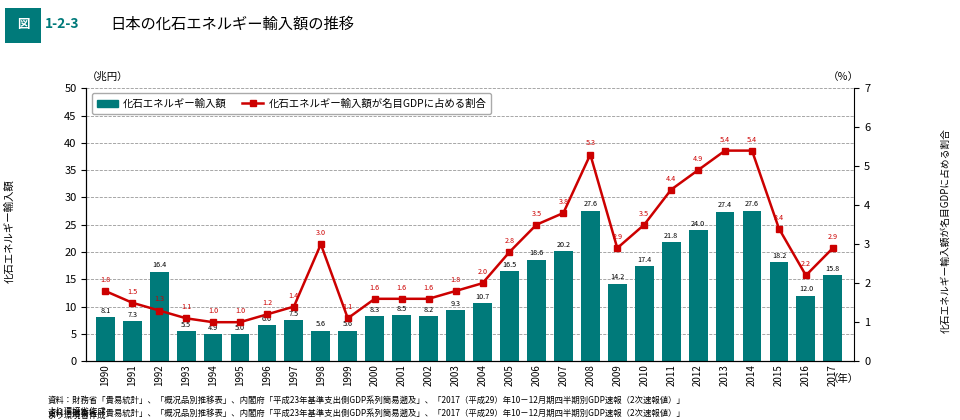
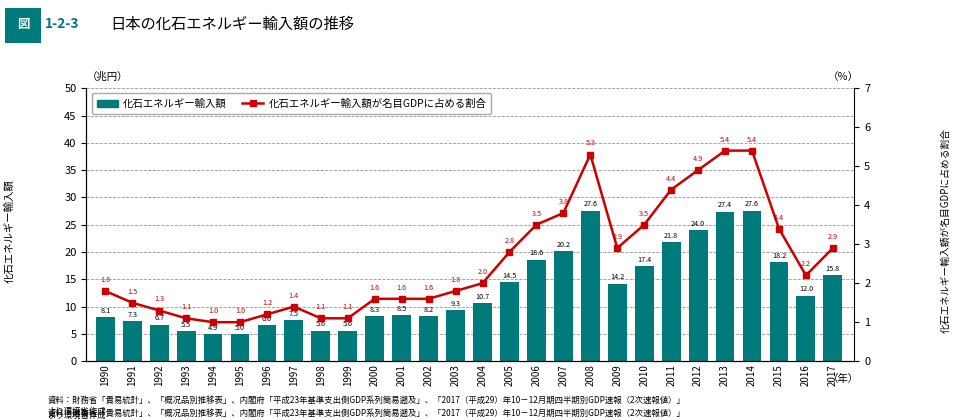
化石エネルギー輸入額/1992: 16.4 -> 6.7
化石エネルギー輸入額が名目GDPに占める割合/1998: 3.0 -> 1.1
化石エネルギー輸入額/2005: 16.5 -> 14.5
